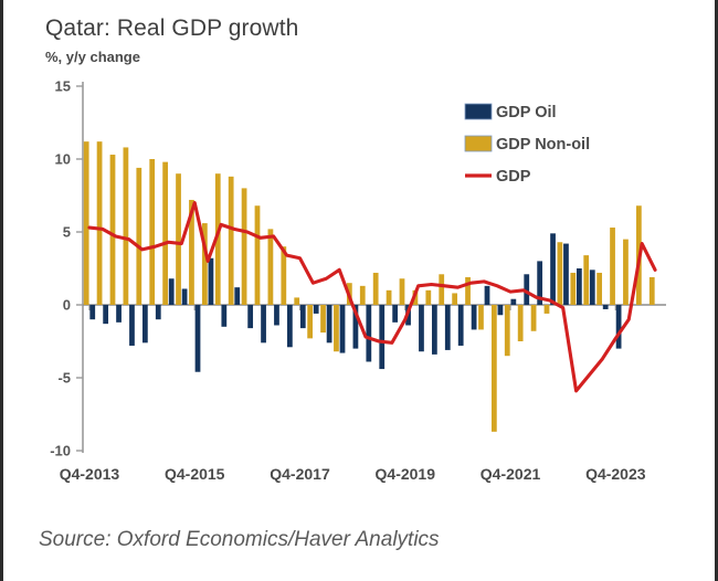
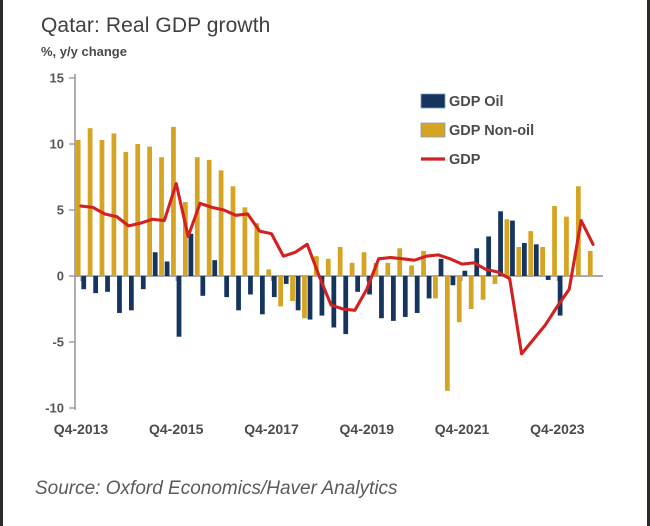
GDP Non-oil/Q4-2013: 11.2 -> 10.3
GDP Non-oil/Q4-2015: 7.2 -> 11.3
